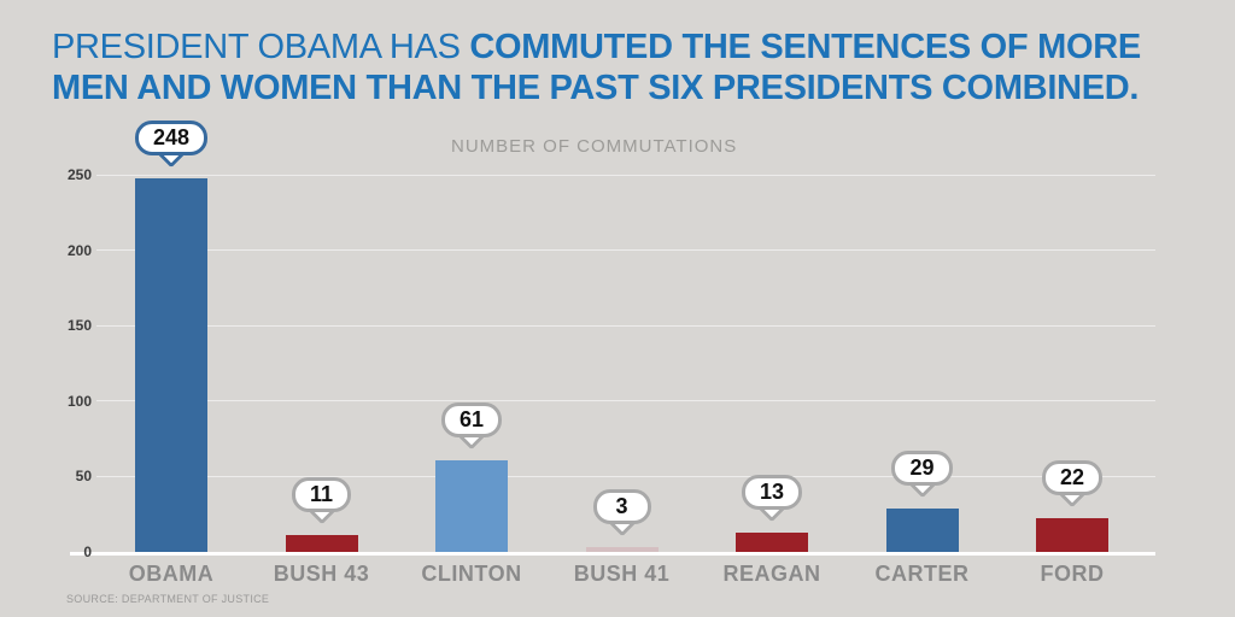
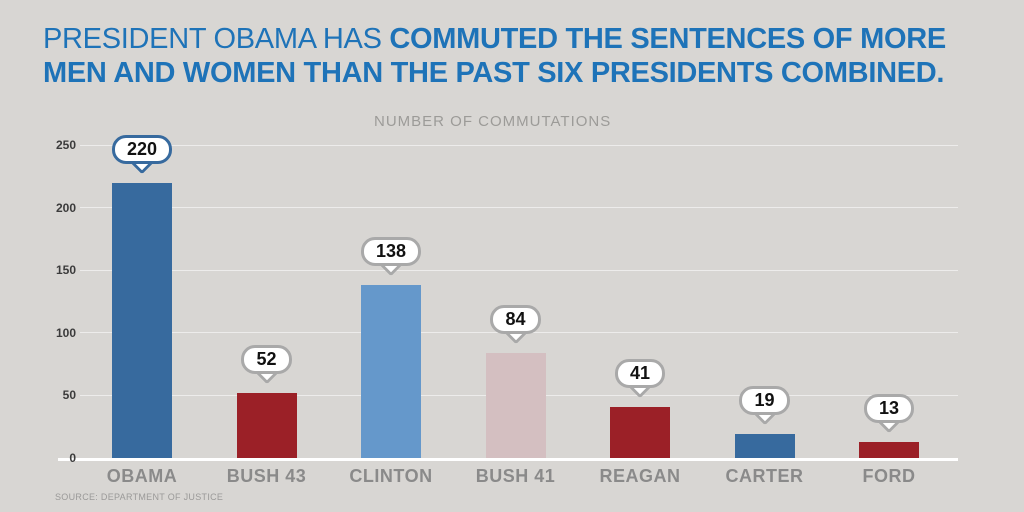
OBAMA: 248 -> 220
BUSH 43: 11 -> 52
CLINTON: 61 -> 138
BUSH 41: 3 -> 84
REAGAN: 13 -> 41
CARTER: 29 -> 19
FORD: 22 -> 13
